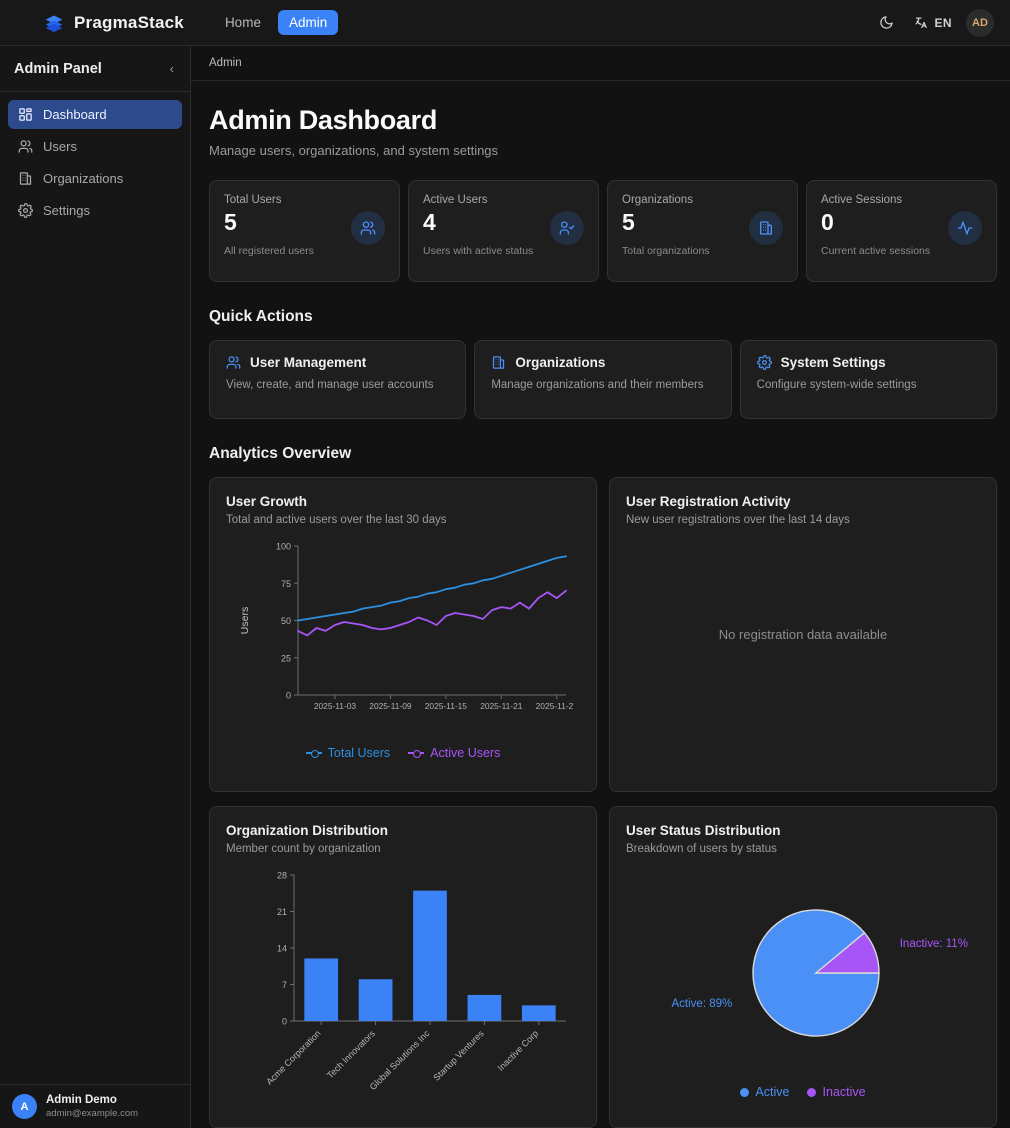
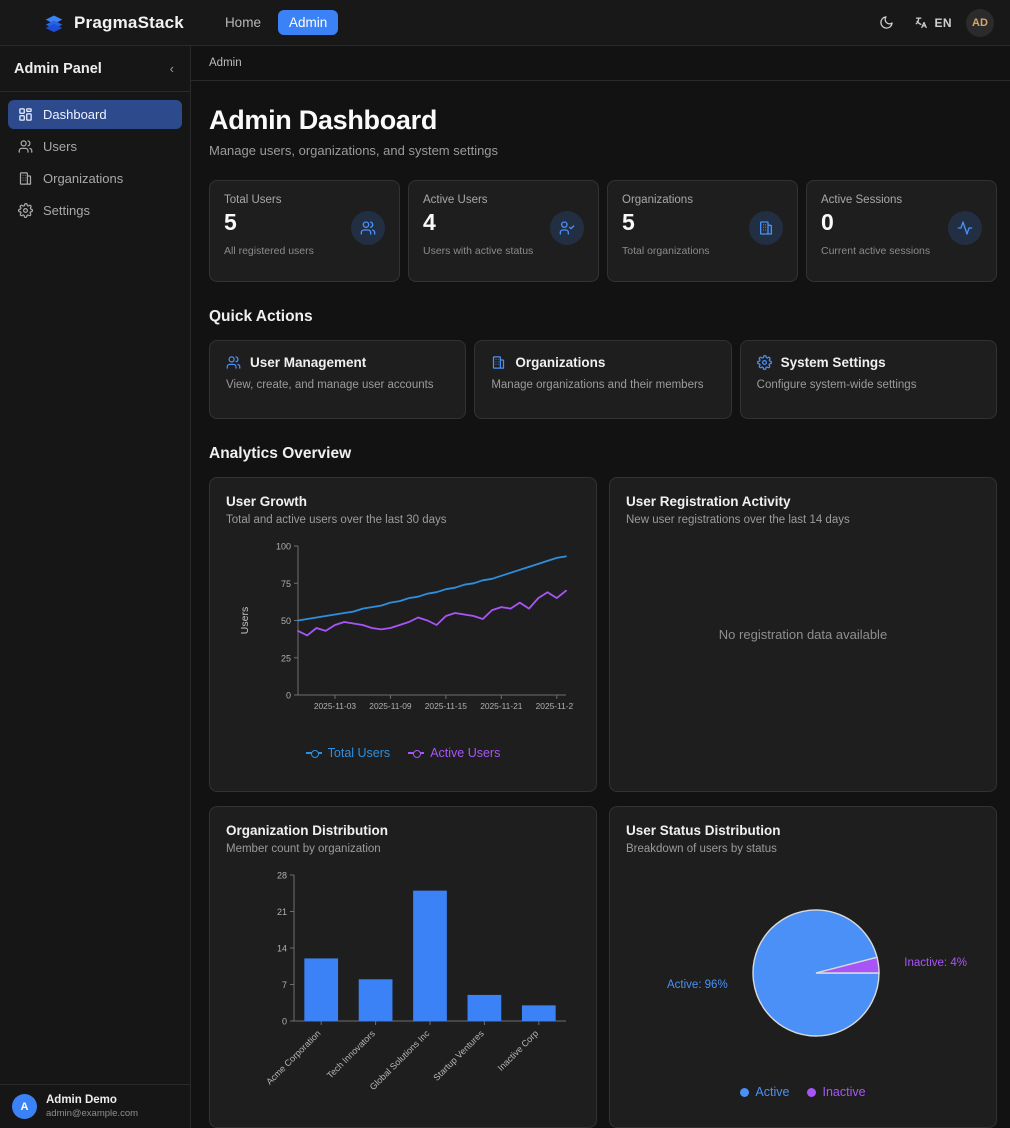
User Status Distribution/Active: 89% -> 96%
User Status Distribution/Inactive: 11% -> 4%
